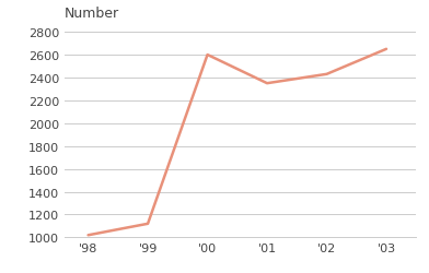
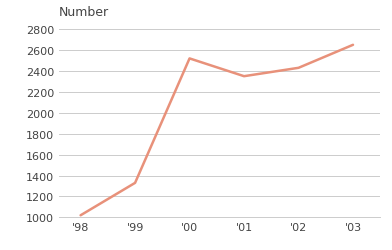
'99: 1120 -> 1330
'00: 2600 -> 2520
